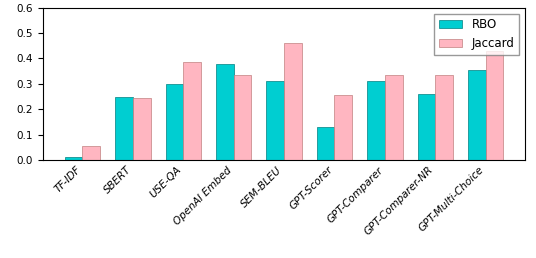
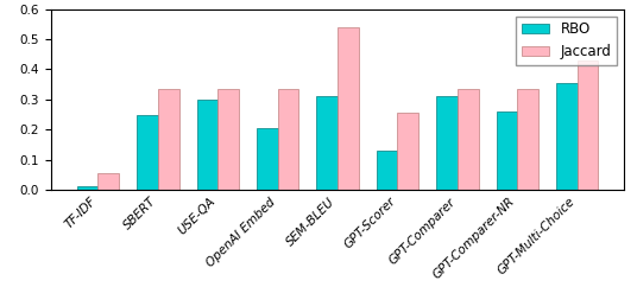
Jaccard/SBERT: 0.245 -> 0.335
Jaccard/USE-QA: 0.385 -> 0.335
RBO/OpenAI Embed: 0.380 -> 0.205
Jaccard/SEM-BLEU: 0.460 -> 0.540
